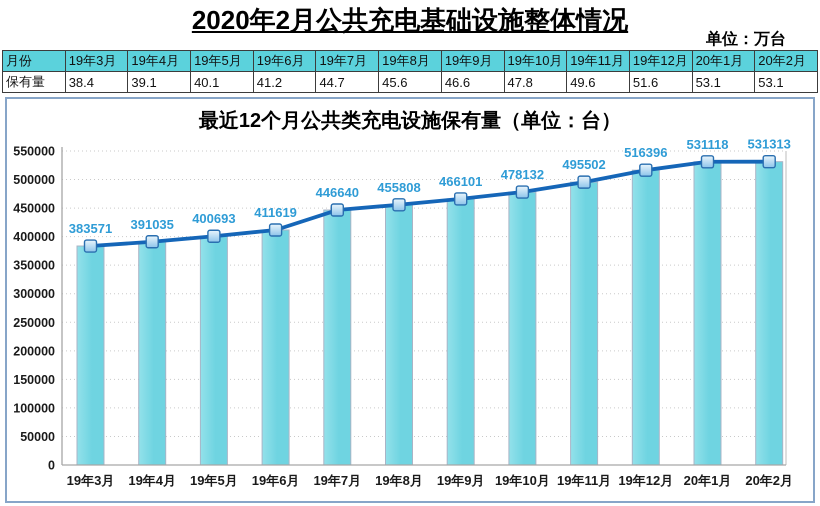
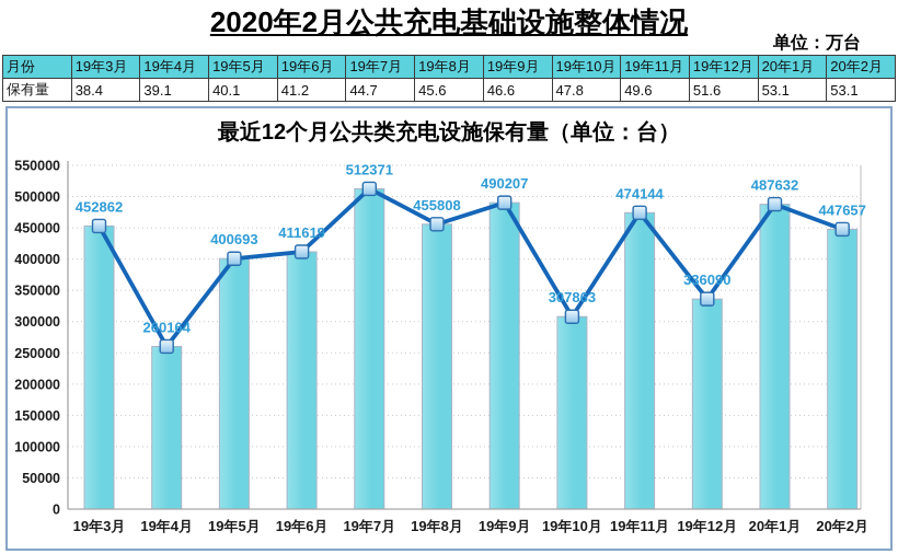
19年3月: 383571 -> 452862
19年4月: 391035 -> 260164
19年7月: 446640 -> 512371
19年9月: 466101 -> 490207
19年10月: 478132 -> 307863
19年11月: 495502 -> 474144
19年12月: 516396 -> 336090
20年1月: 531118 -> 487632
20年2月: 531313 -> 447657
